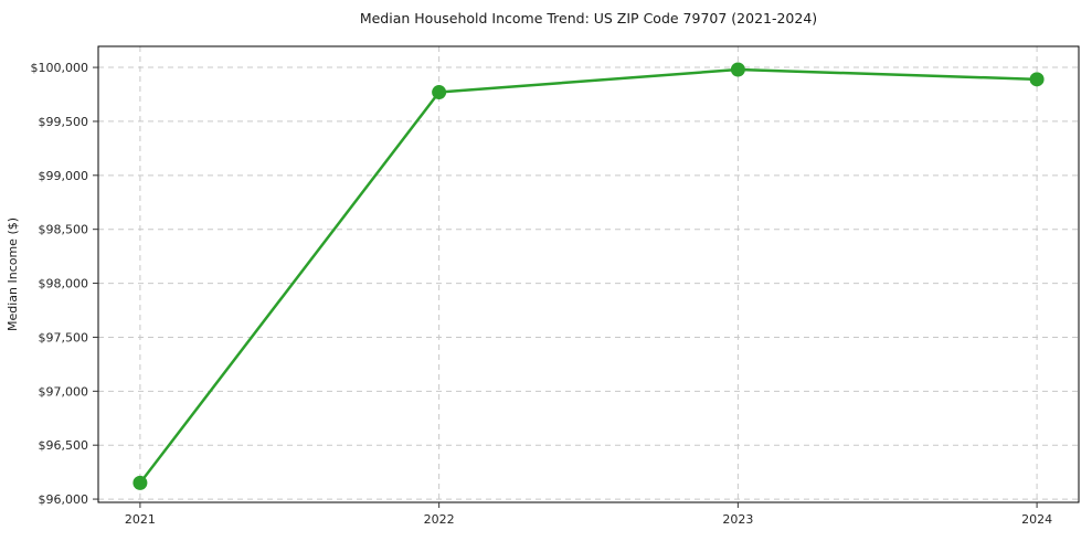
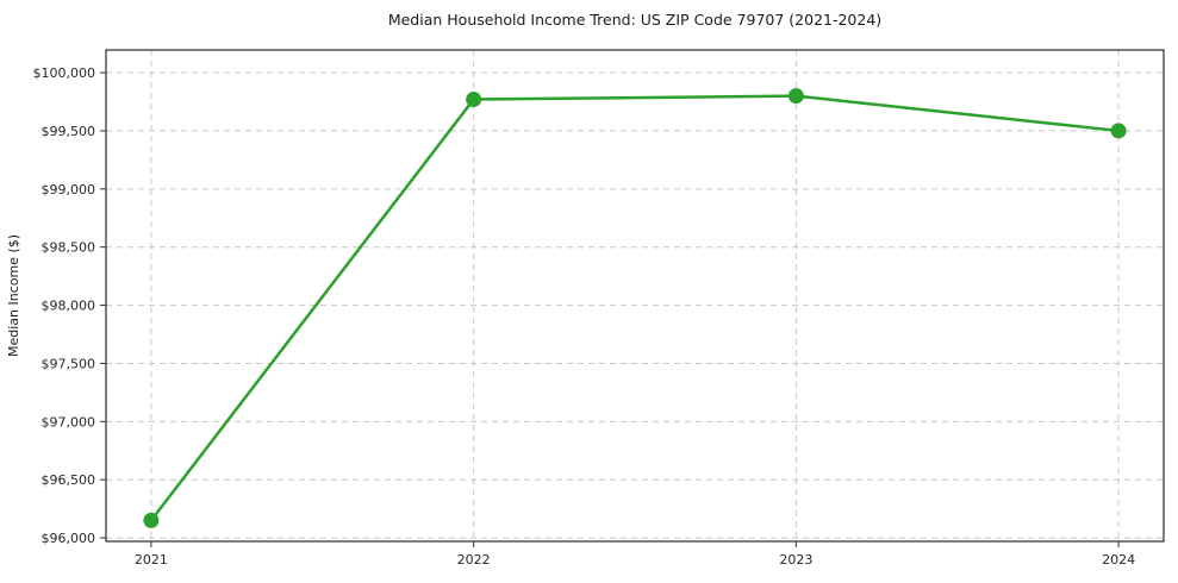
2023: $100000 -> $99800
2024: $99900 -> $99500
